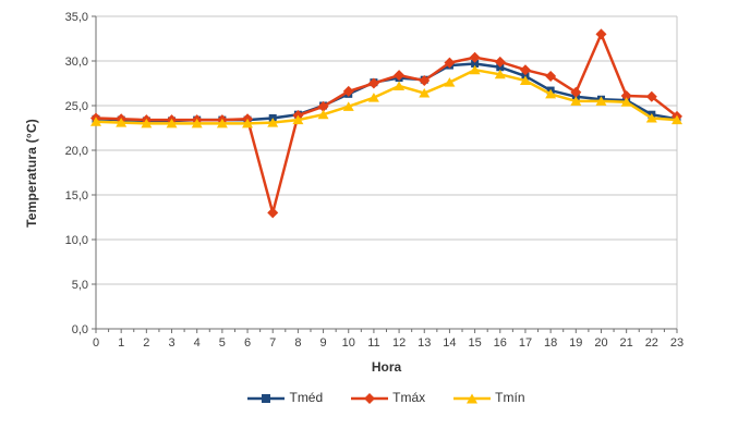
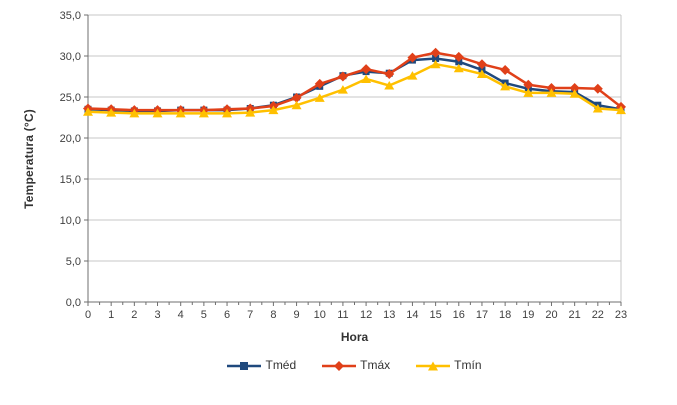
Tmáx/7: 13 -> 24
Tmáx/20: 33 -> 26
